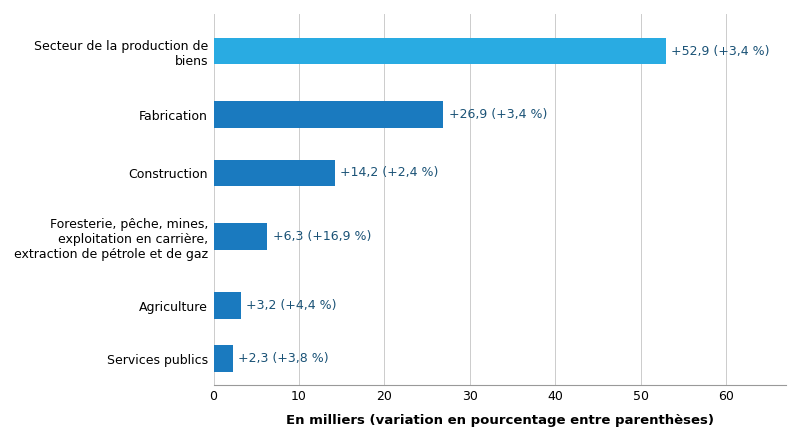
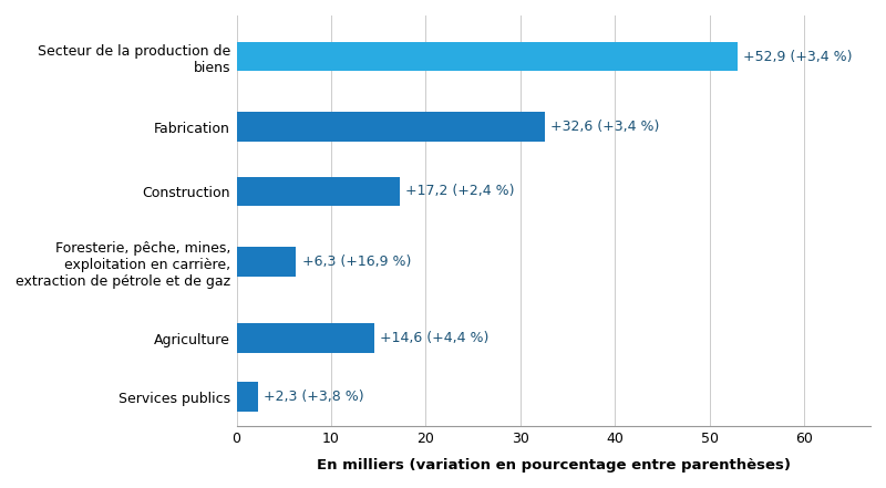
Fabrication: +26,9 -> +32,6
Construction: +14,2 -> +17,2
Agriculture: +3,2 -> +14,6
